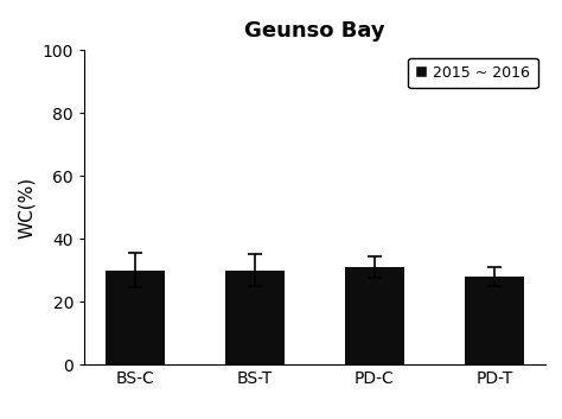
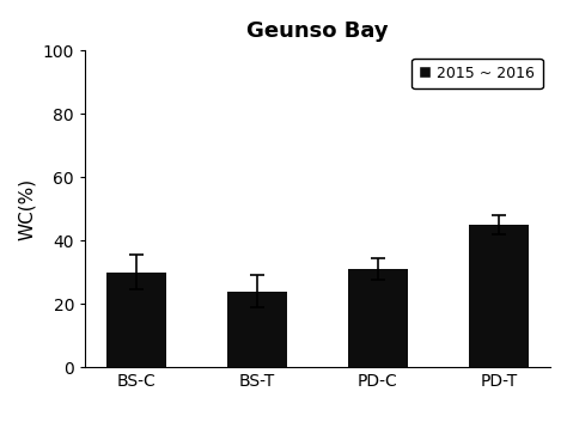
BS-T: 30 -> 24
PD-T: 28 -> 45
